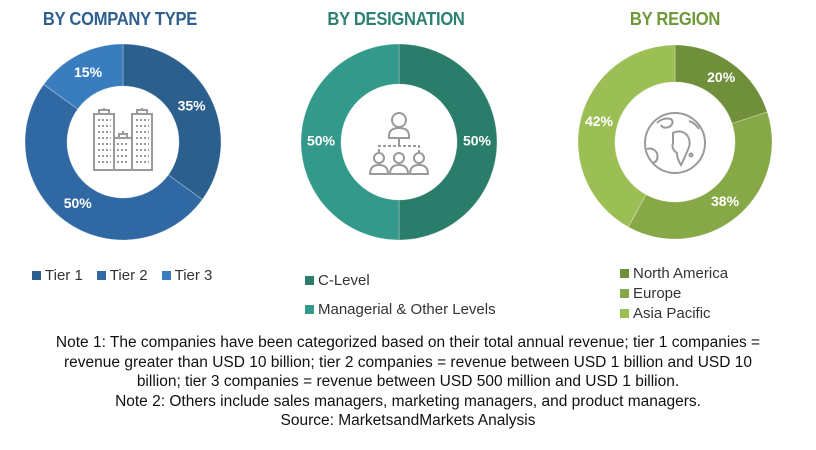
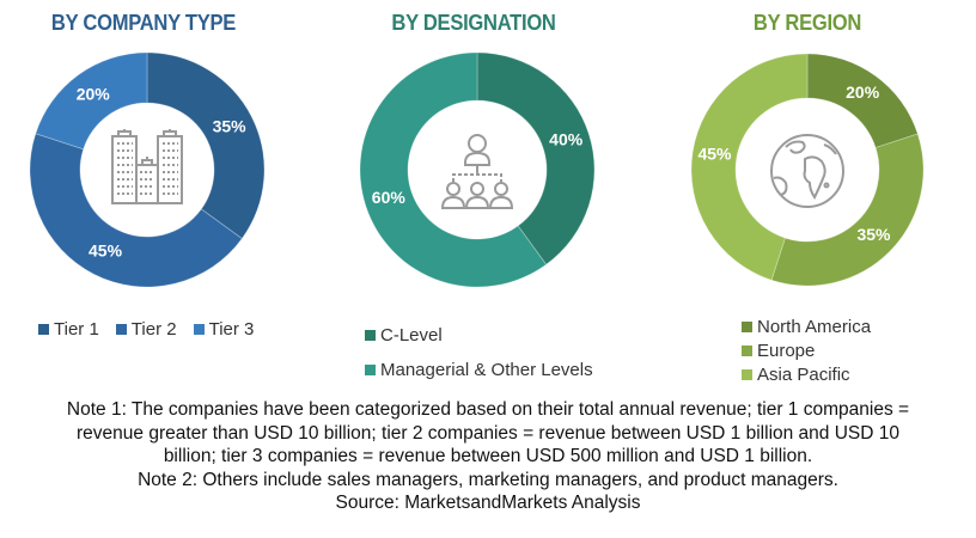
BY COMPANY TYPE/Tier 2: 50% -> 45%
BY COMPANY TYPE/Tier 3: 15% -> 20%
BY DESIGNATION/C-Level: 50% -> 40%
BY DESIGNATION/Managerial & Other Levels: 50% -> 60%
BY REGION/Europe: 38% -> 35%
BY REGION/Asia Pacific: 42% -> 45%
